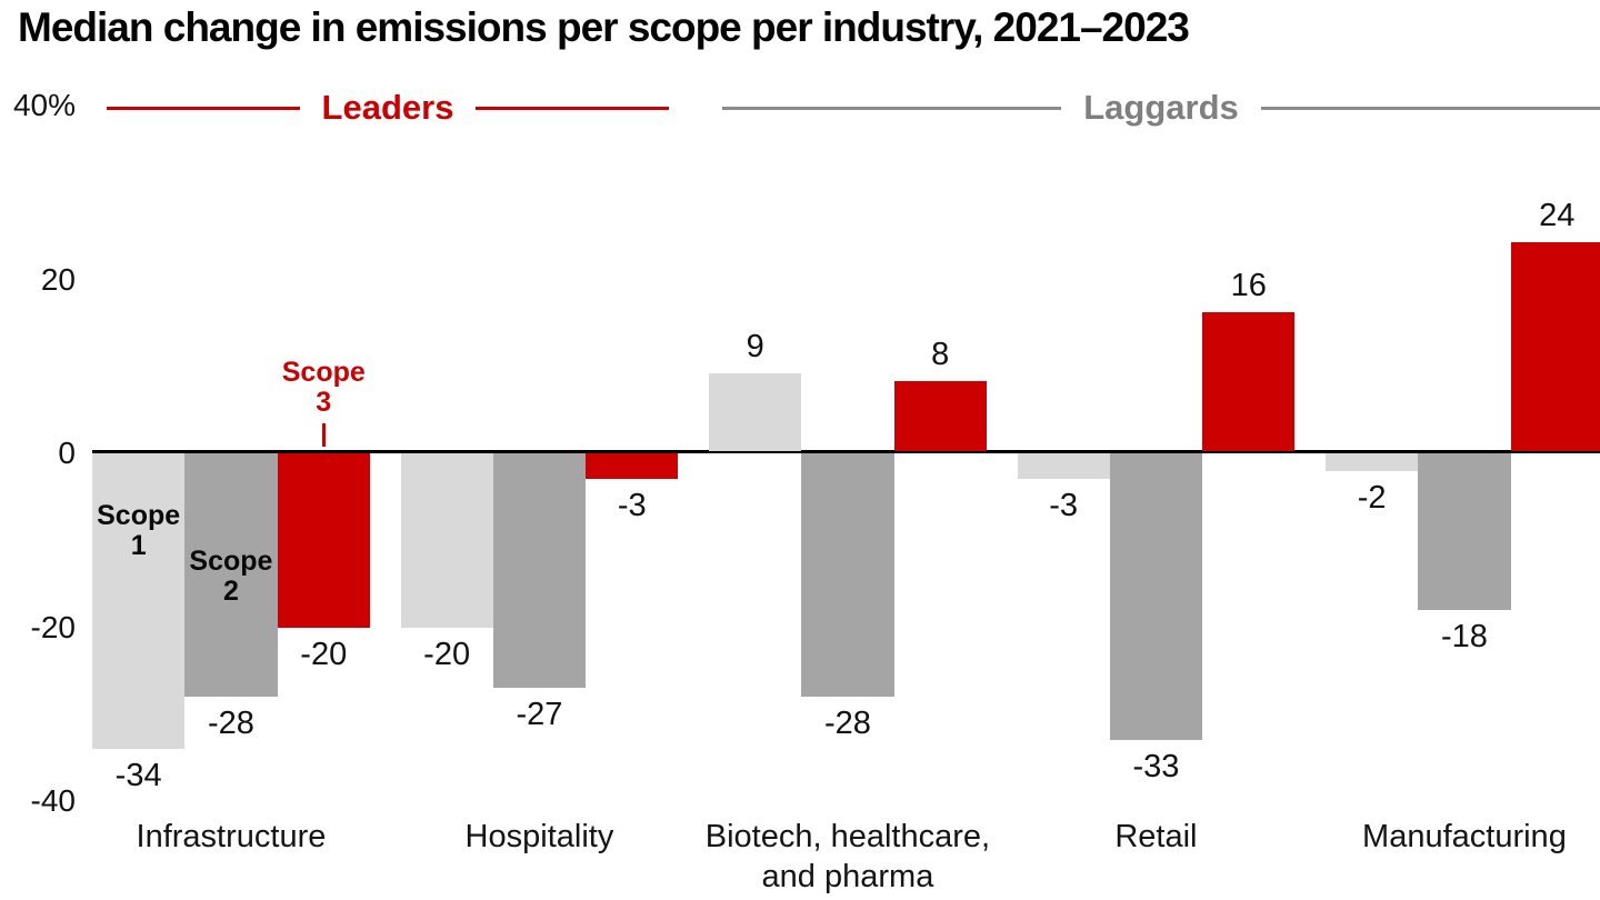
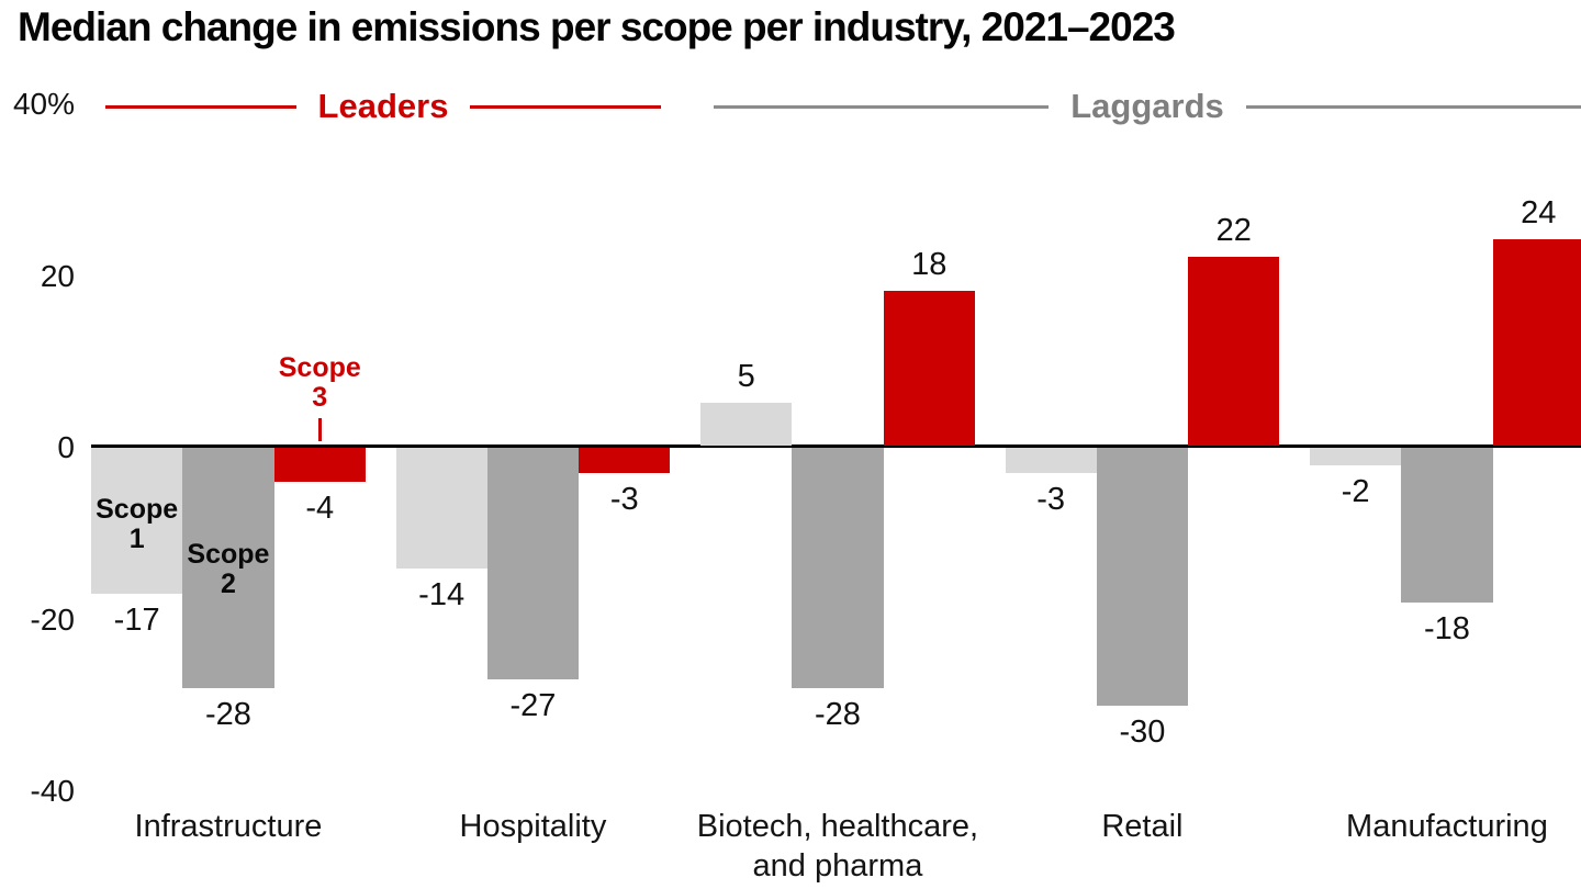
Scope 1/Infrastructure: -34 -> -17
Scope 3/Infrastructure: -20 -> -4
Scope 1/Hospitality: -20 -> -14
Scope 1/Biotech, healthcare, and pharma: 9 -> 5
Scope 3/Biotech, healthcare, and pharma: 8 -> 18
Scope 2/Retail: -33 -> -30
Scope 3/Retail: 16 -> 22
